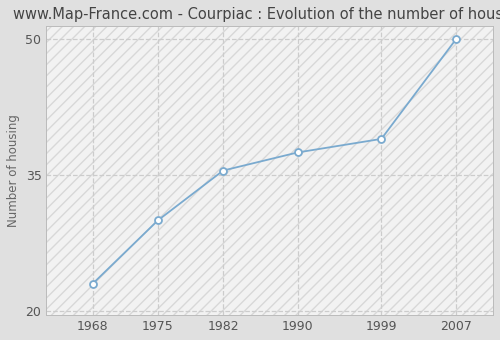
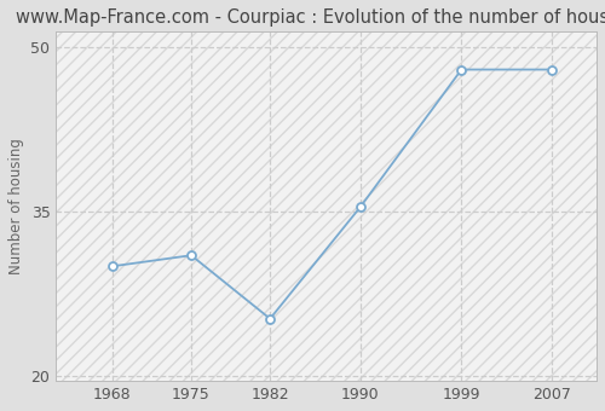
1968: 23.0 -> 30.0
1975: 30.0 -> 31.0
1982: 35.5 -> 25.2
1990: 37.5 -> 35.4
1999: 39.0 -> 48.0
2007: 50.0 -> 48.0
